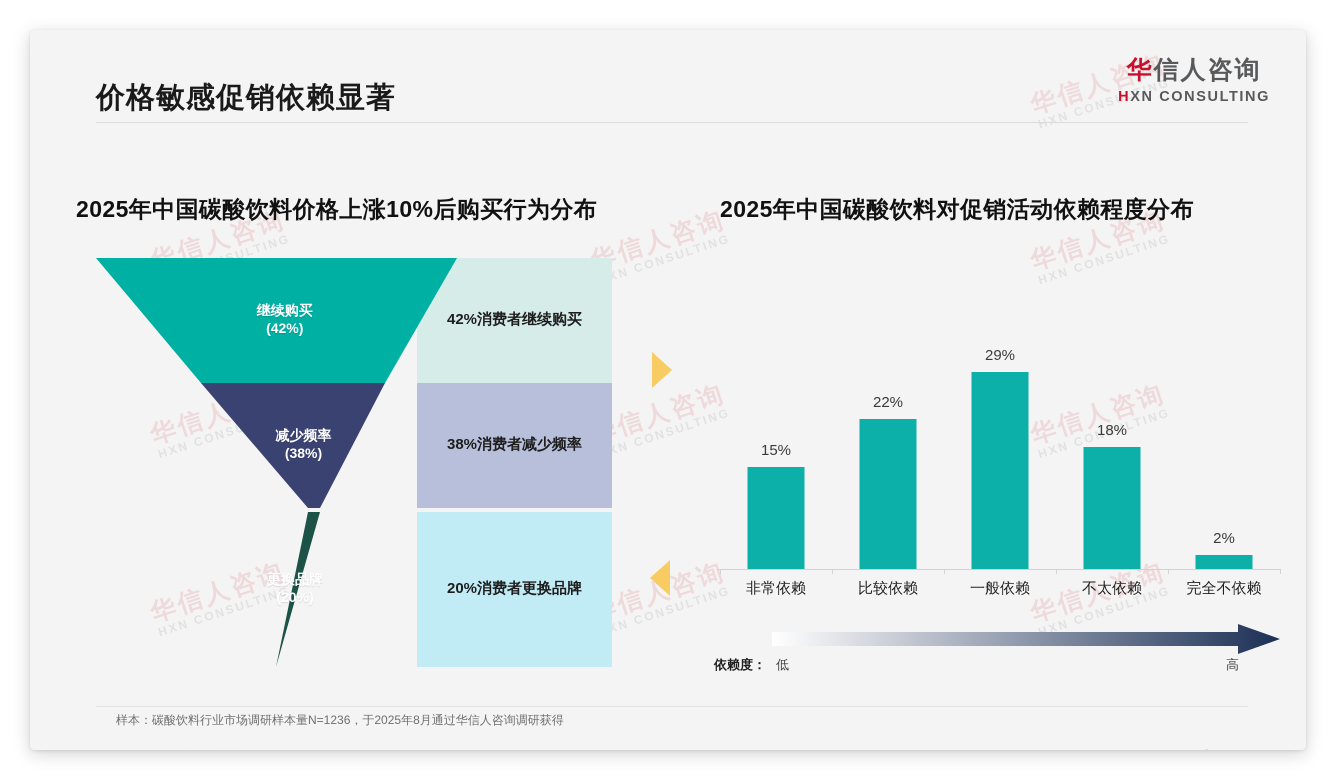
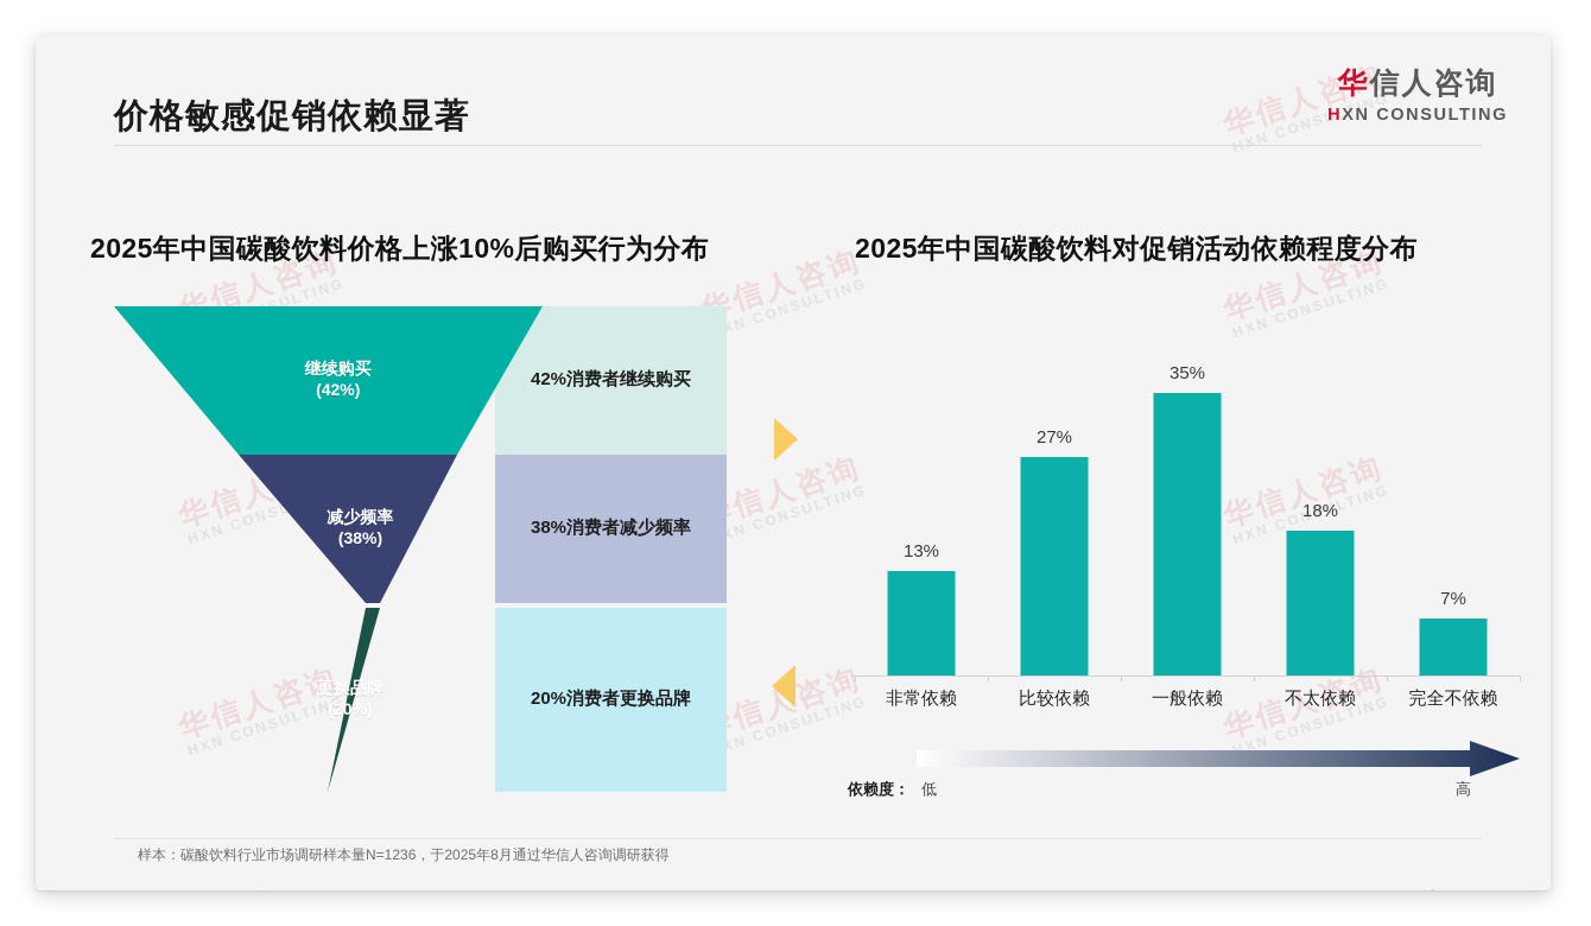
非常依赖: 15% -> 13%
比较依赖: 22% -> 27%
一般依赖: 29% -> 35%
完全不依赖: 2% -> 7%
